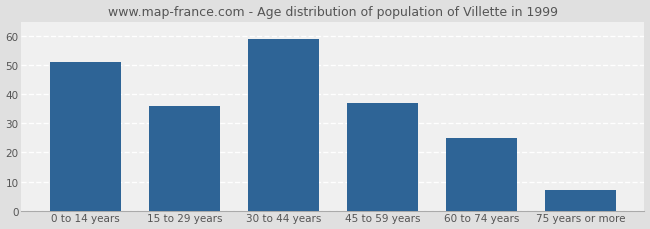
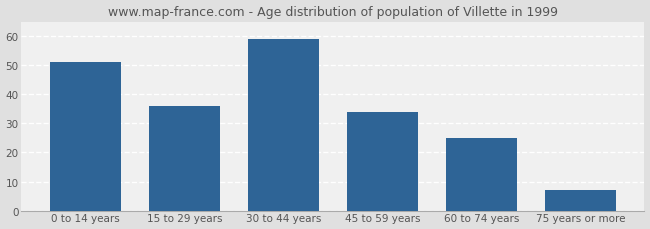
45 to 59 years: 37 -> 34
